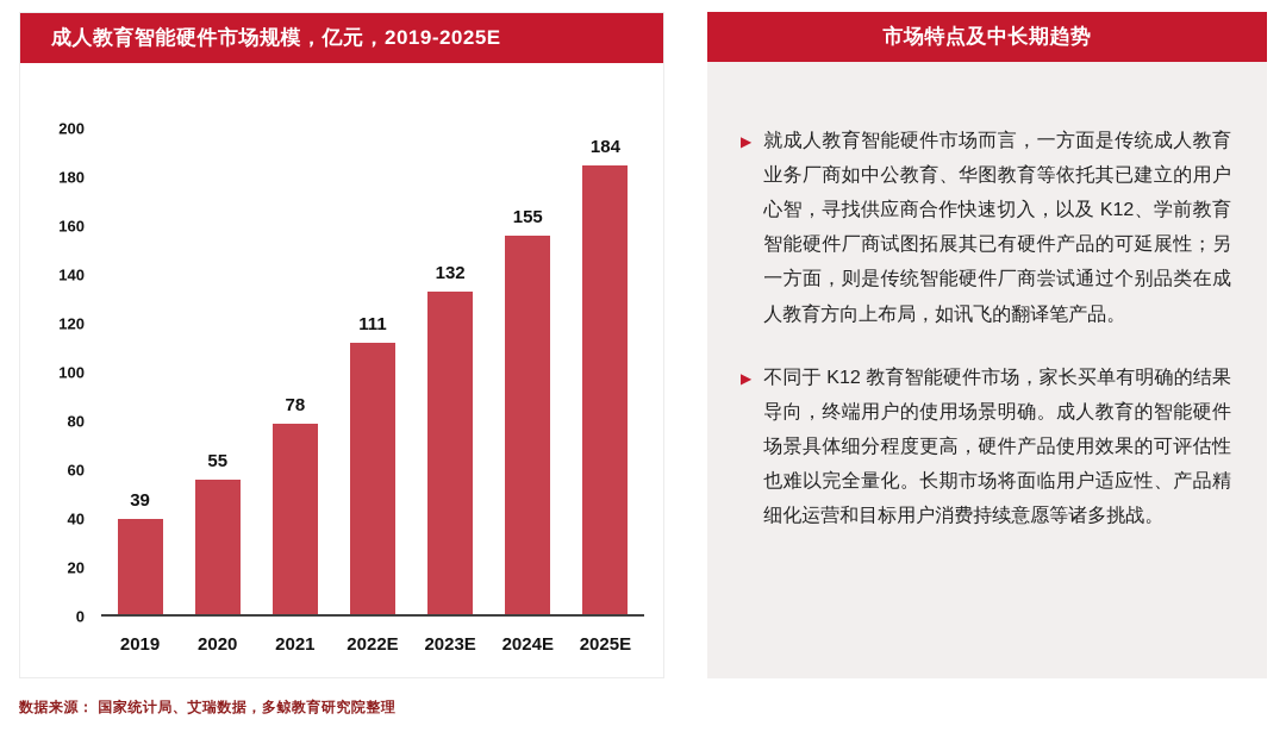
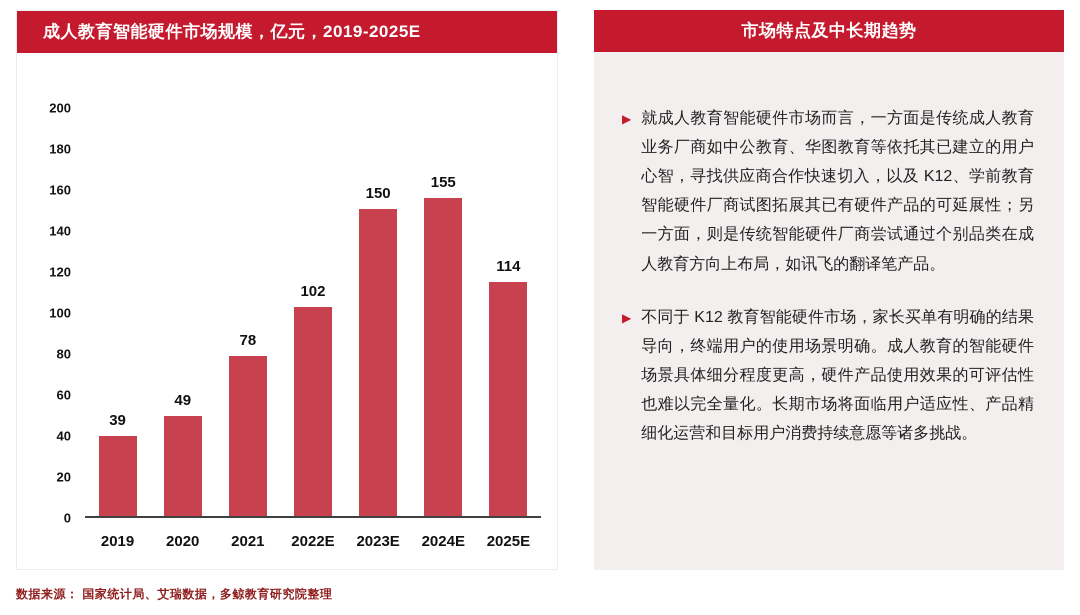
2020: 55 -> 49
2022E: 111 -> 102
2023E: 132 -> 150
2025E: 184 -> 114
